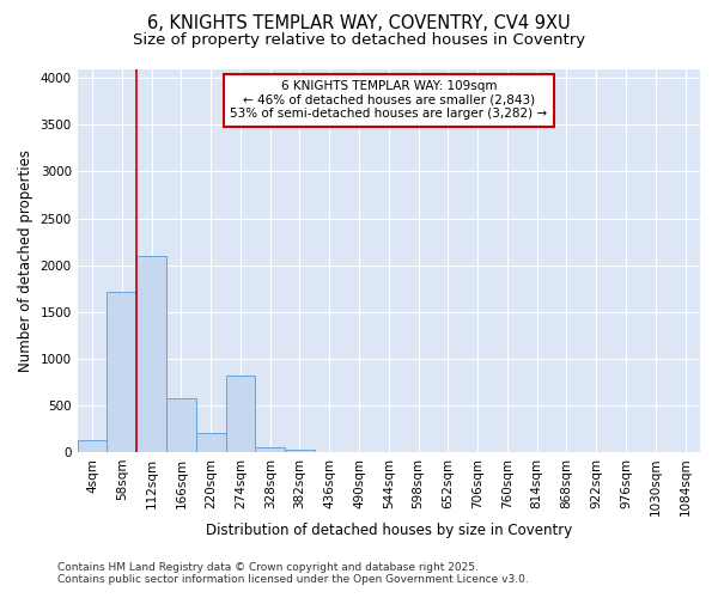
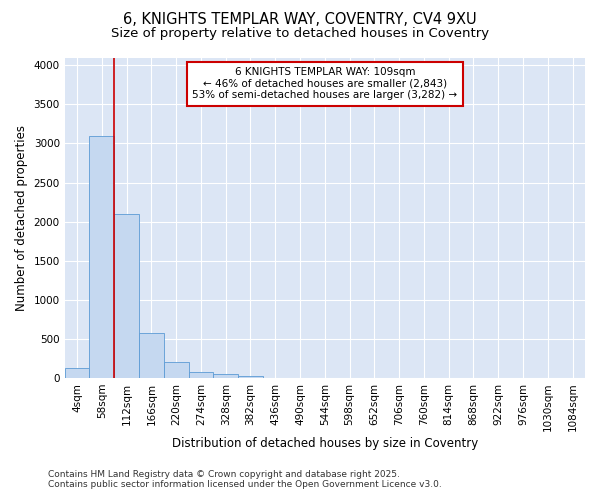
58sqm: 1720 -> 3100
274sqm: 820 -> 80
